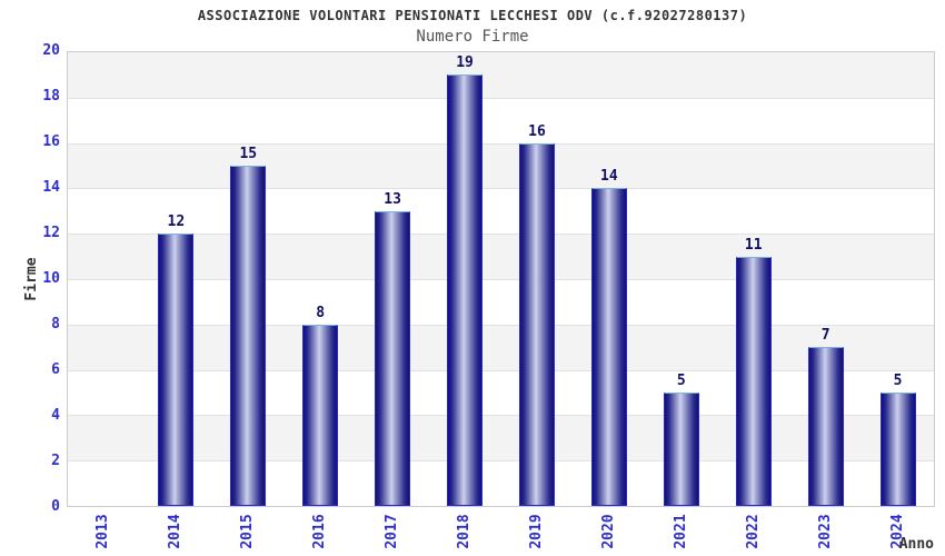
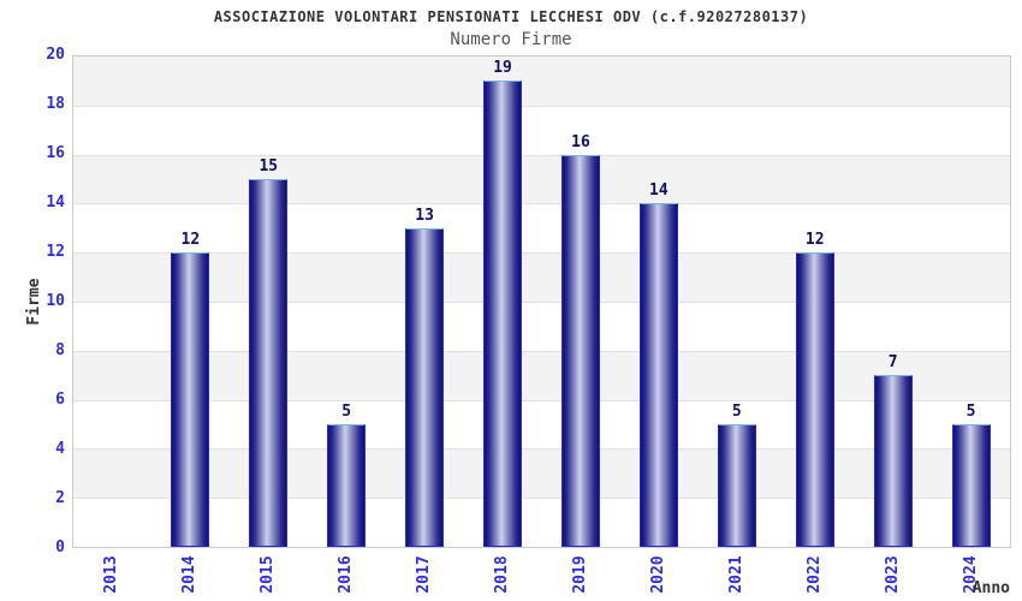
2016: 8 -> 5
2022: 11 -> 12
